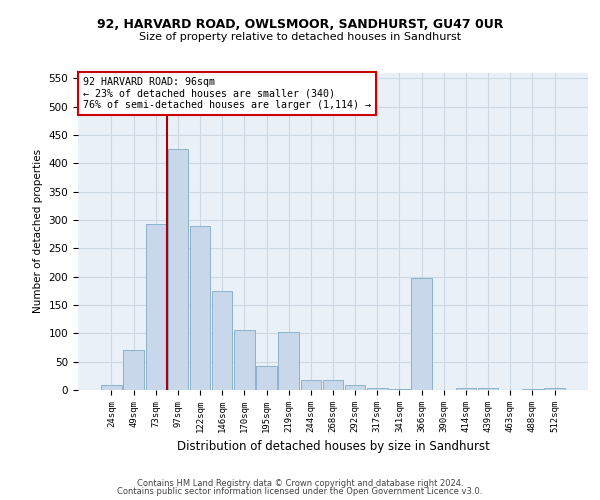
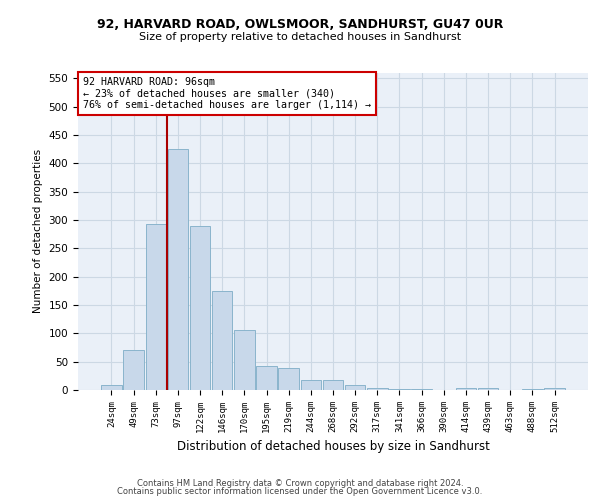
219sqm: 102 -> 38
366sqm: 198 -> 1
